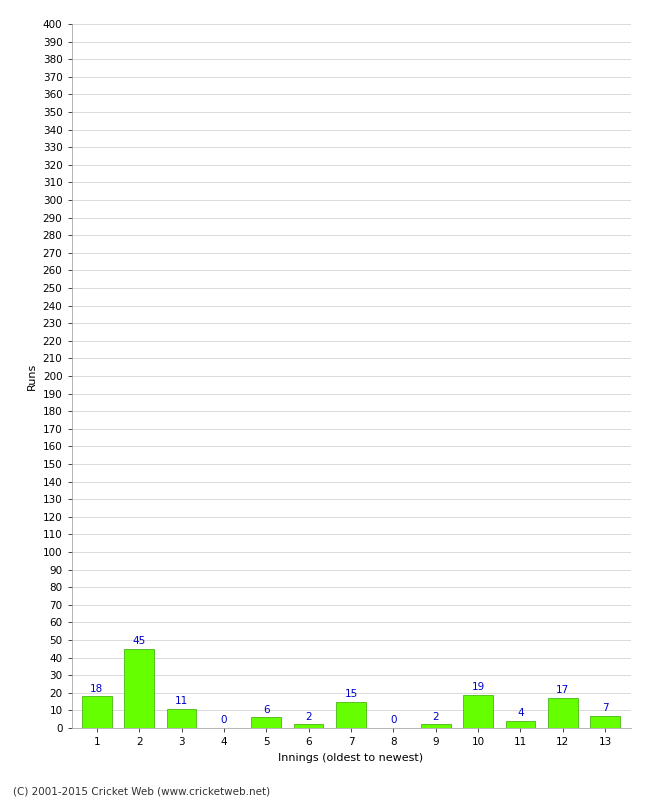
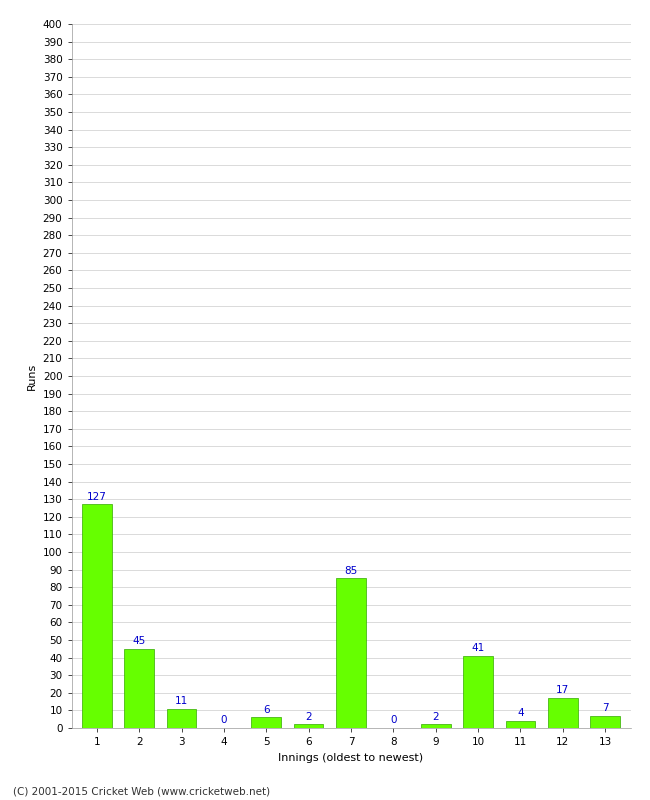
1: 18 -> 127
7: 15 -> 85
10: 19 -> 41
